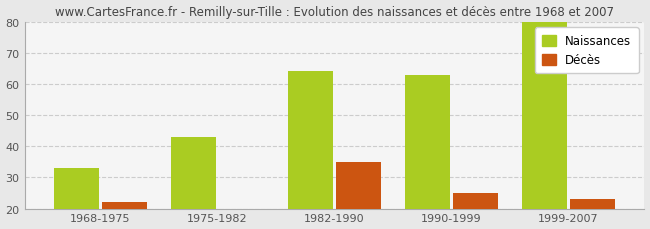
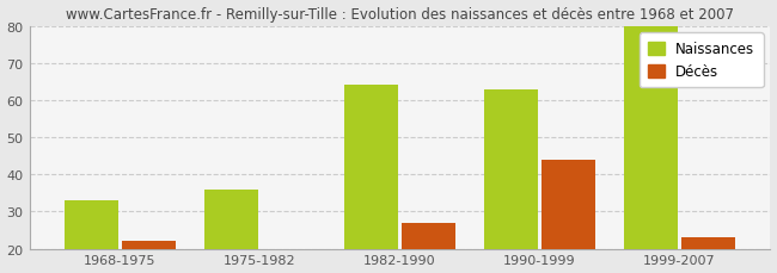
Naissances/1975-1982: 43 -> 36
Décès/1982-1990: 35 -> 27
Décès/1990-1999: 25 -> 44
